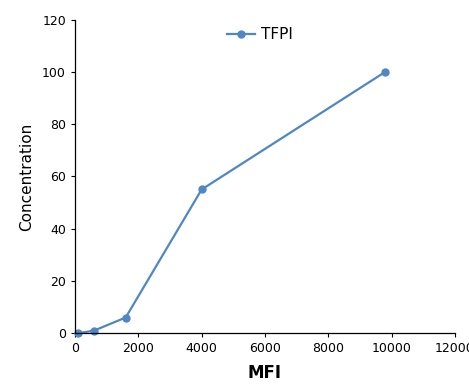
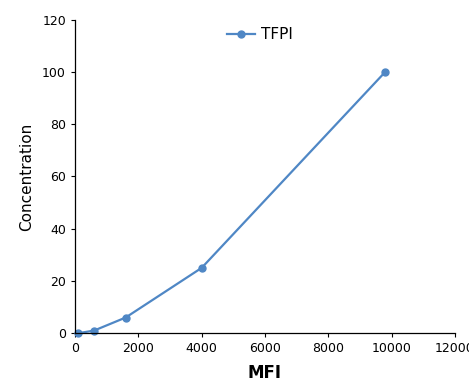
4000: 55 -> 25
